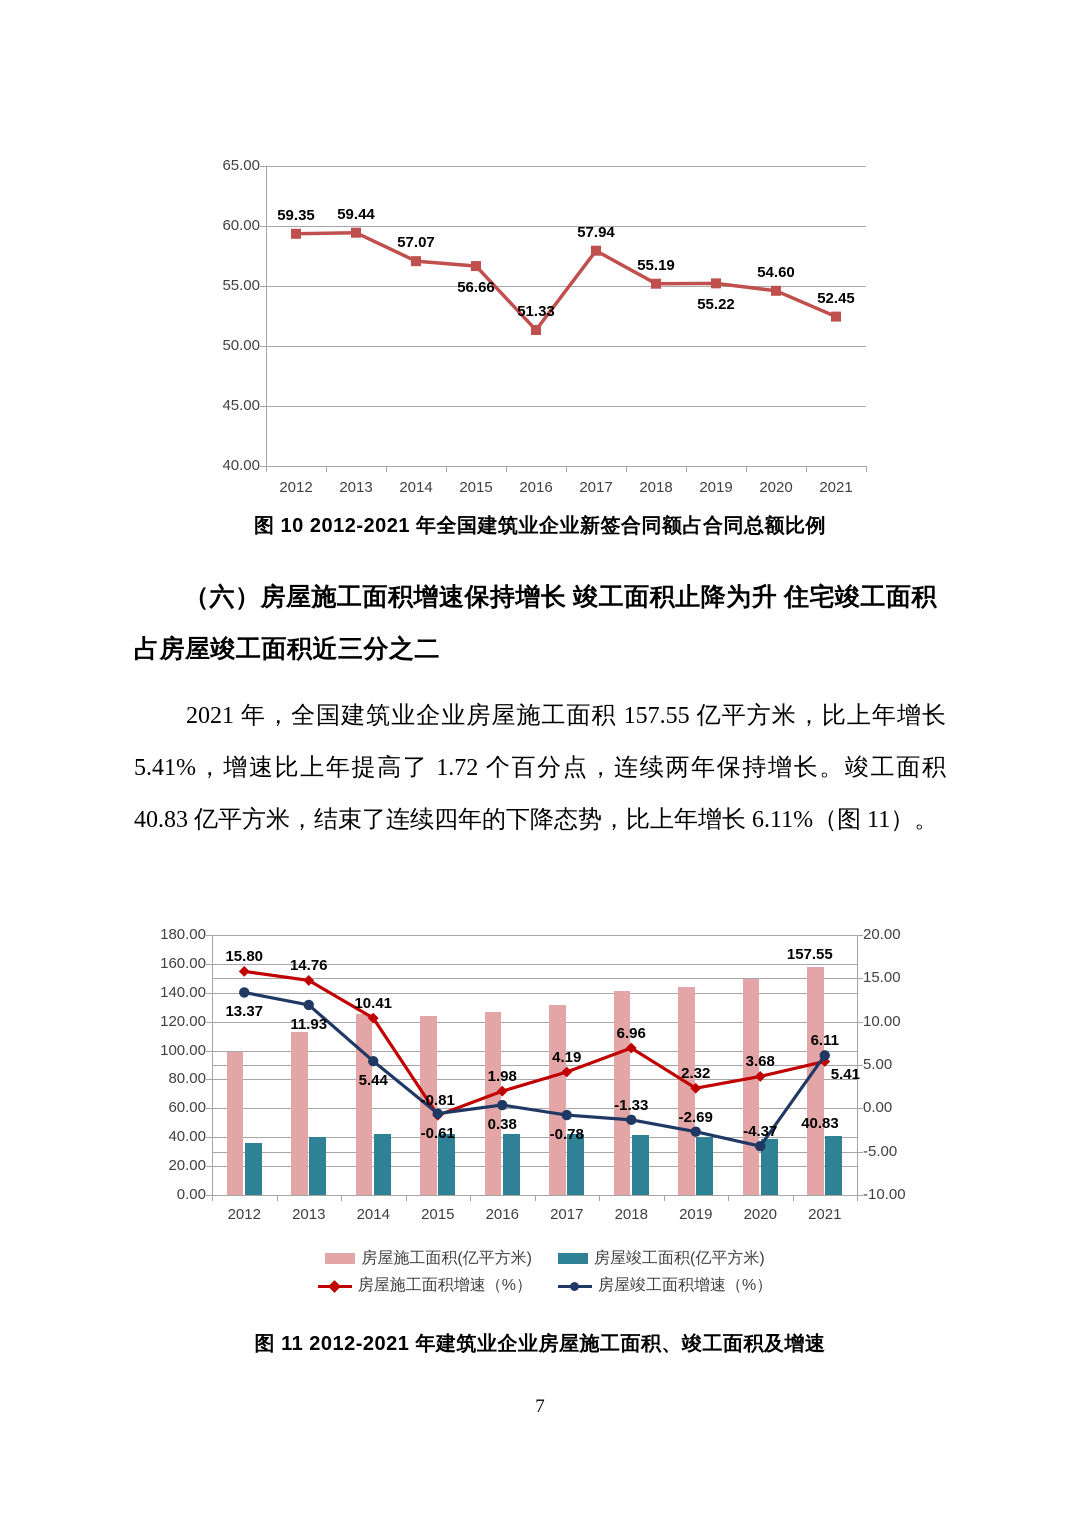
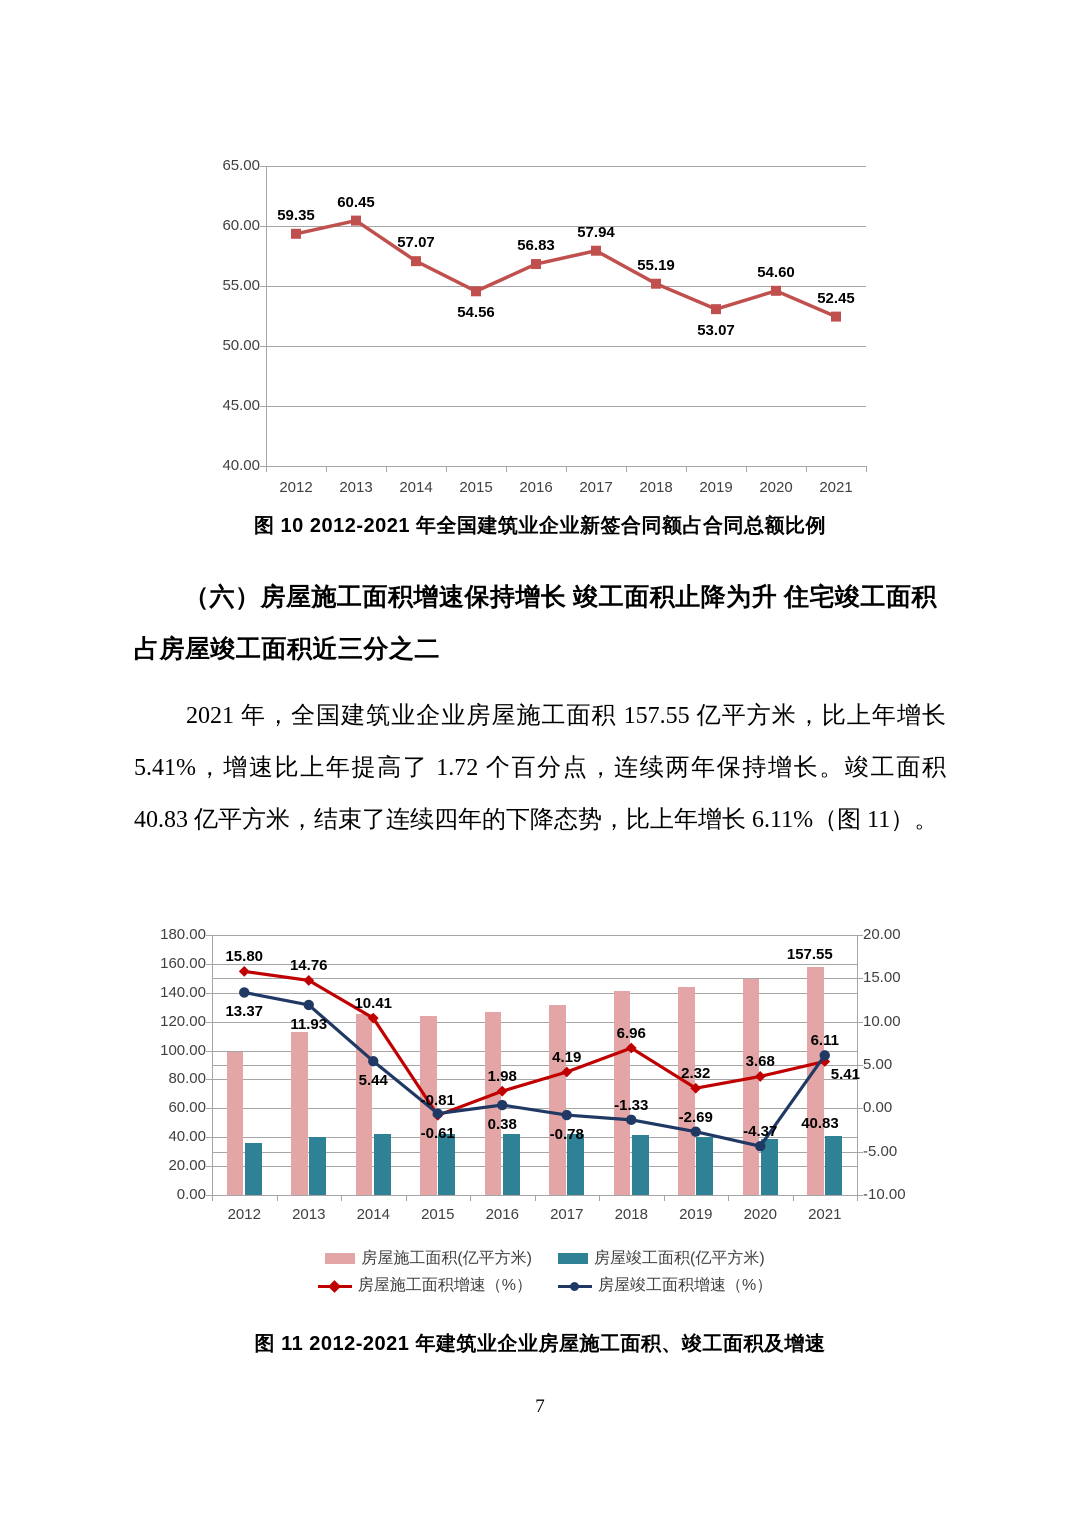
图 10 2012-2021 年全国建筑业企业新签合同额占合同总额比例/2013: 59.44 -> 60.45
图 10 2012-2021 年全国建筑业企业新签合同额占合同总额比例/2015: 56.66 -> 54.56
图 10 2012-2021 年全国建筑业企业新签合同额占合同总额比例/2016: 51.33 -> 56.83
图 10 2012-2021 年全国建筑业企业新签合同额占合同总额比例/2019: 55.22 -> 53.07
